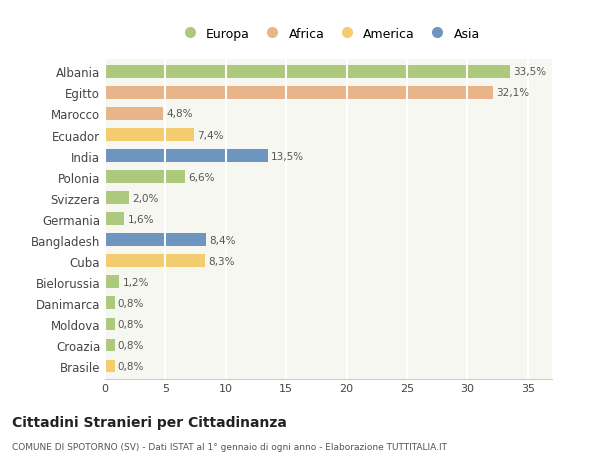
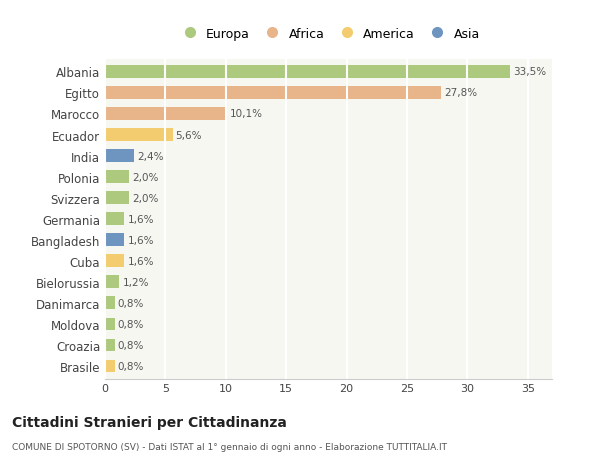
Egitto: 32,1% -> 27,8%
Marocco: 4,8% -> 10,1%
Ecuador: 7,4% -> 5,6%
India: 13,5% -> 2,4%
Polonia: 6,6% -> 2,0%
Bangladesh: 8,4% -> 1,6%
Cuba: 8,3% -> 1,6%
